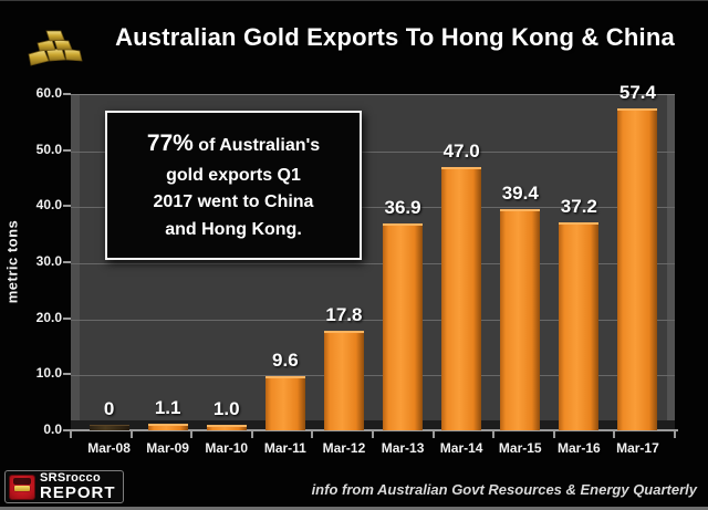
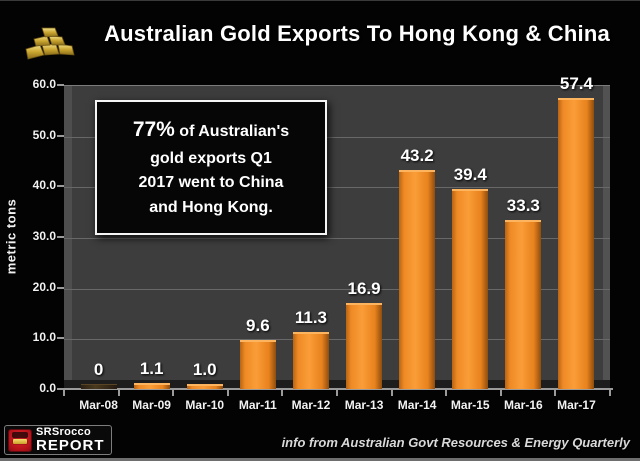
Mar-12: 17.8 -> 11.3
Mar-13: 36.9 -> 16.9
Mar-14: 47.0 -> 43.2
Mar-16: 37.2 -> 33.3
